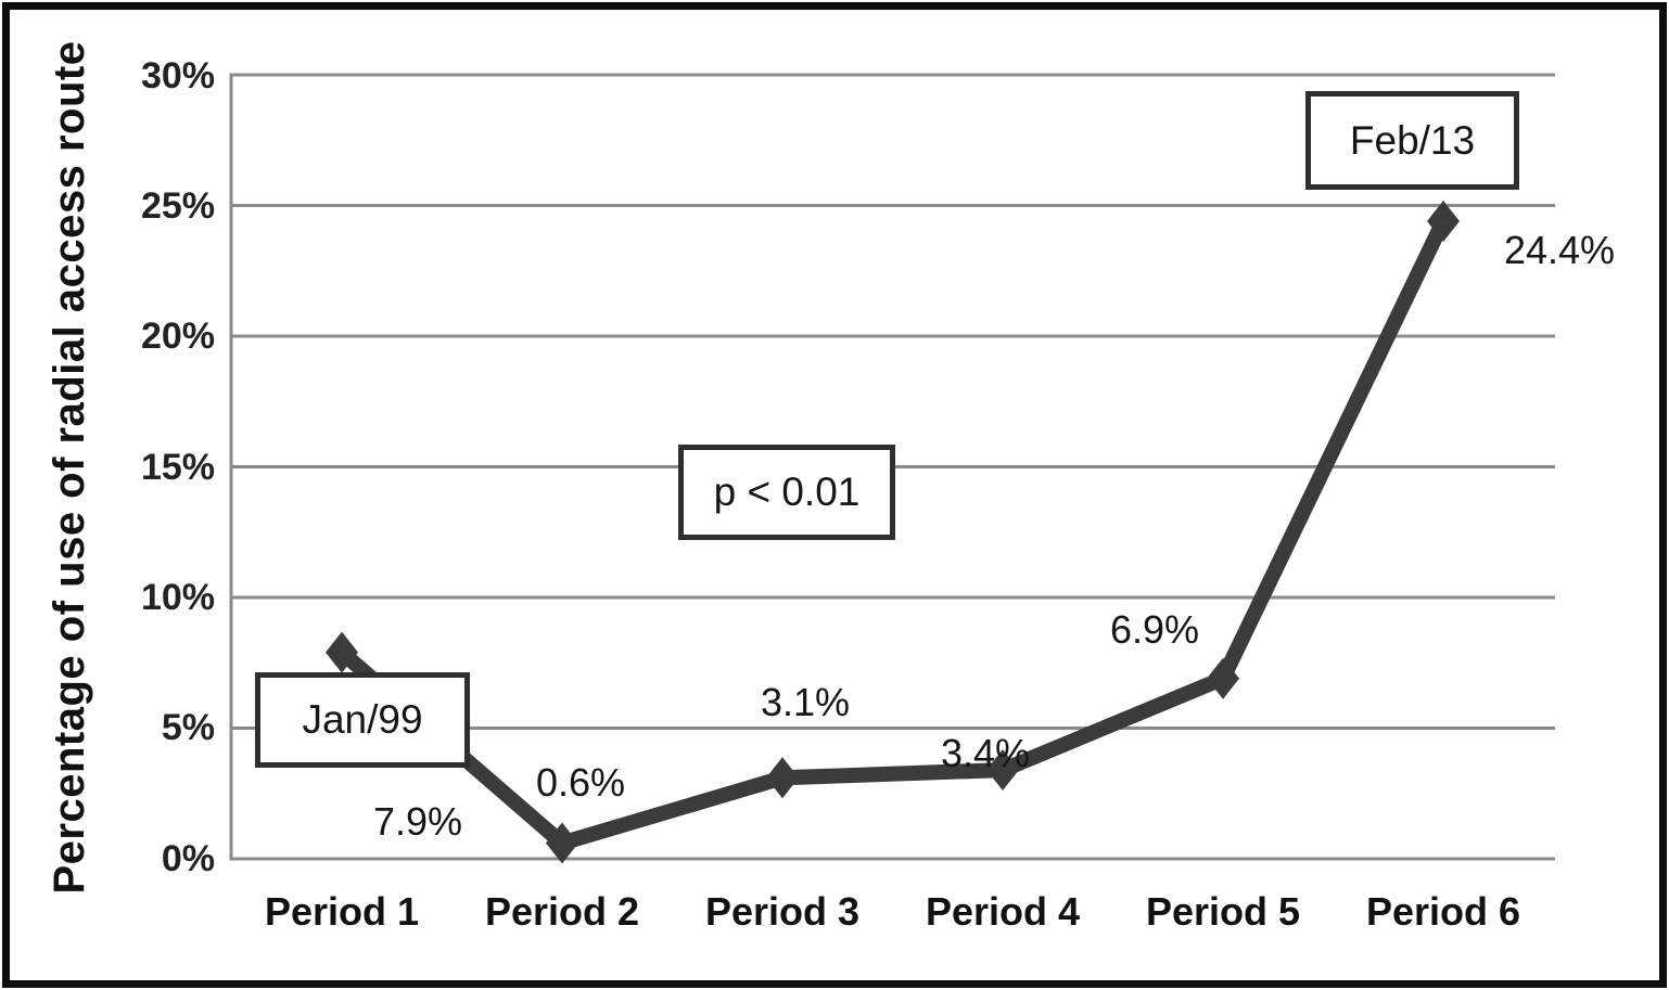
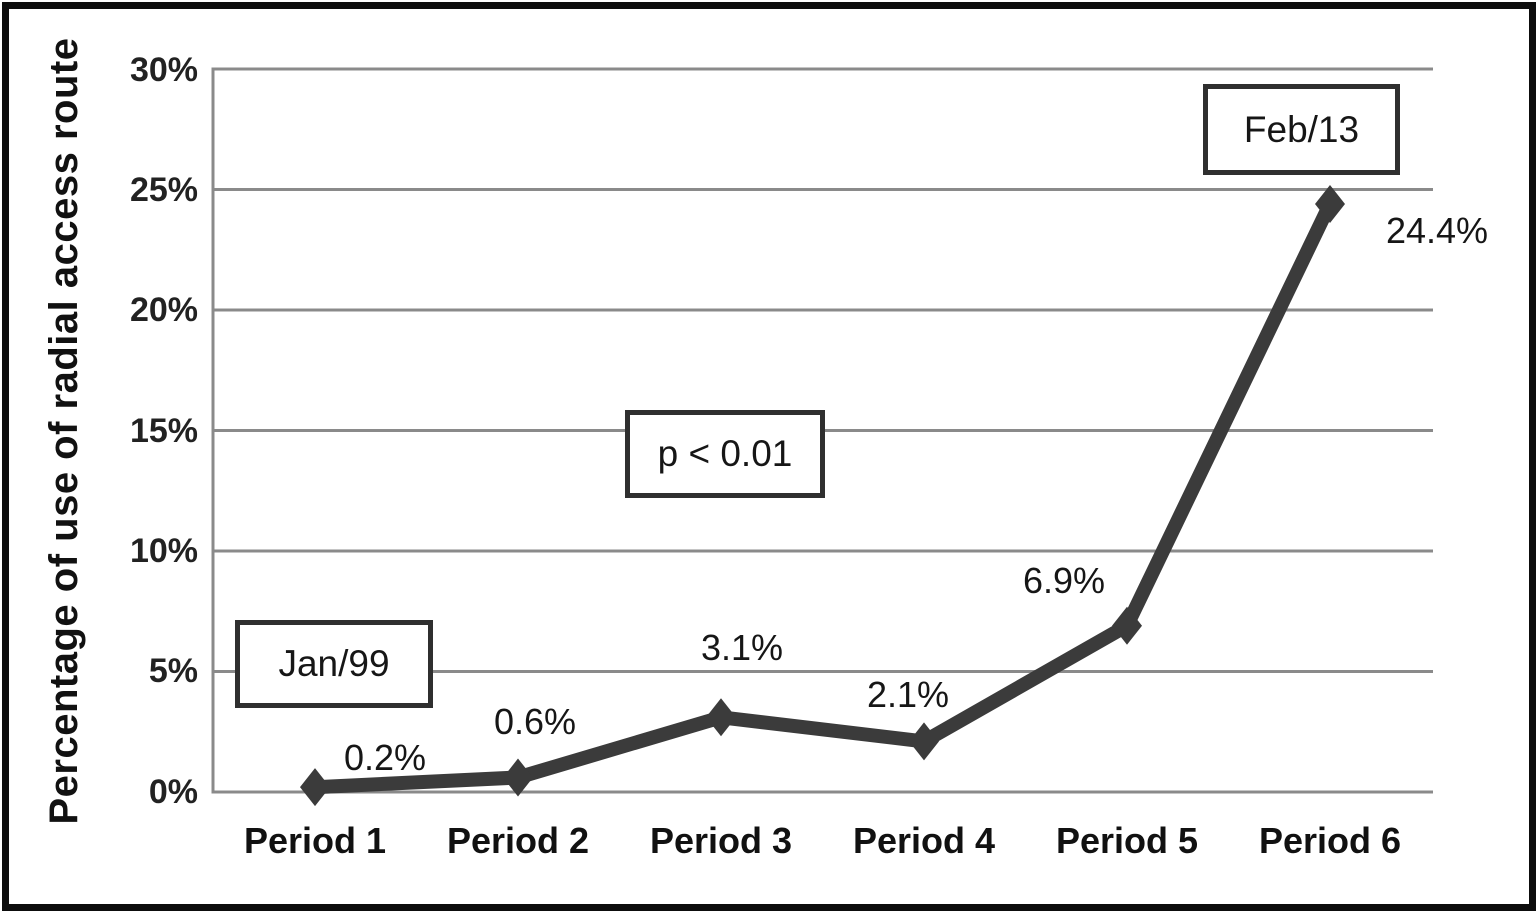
Period 1: 7.9% -> 0.2%
Period 4: 3.4% -> 2.1%
